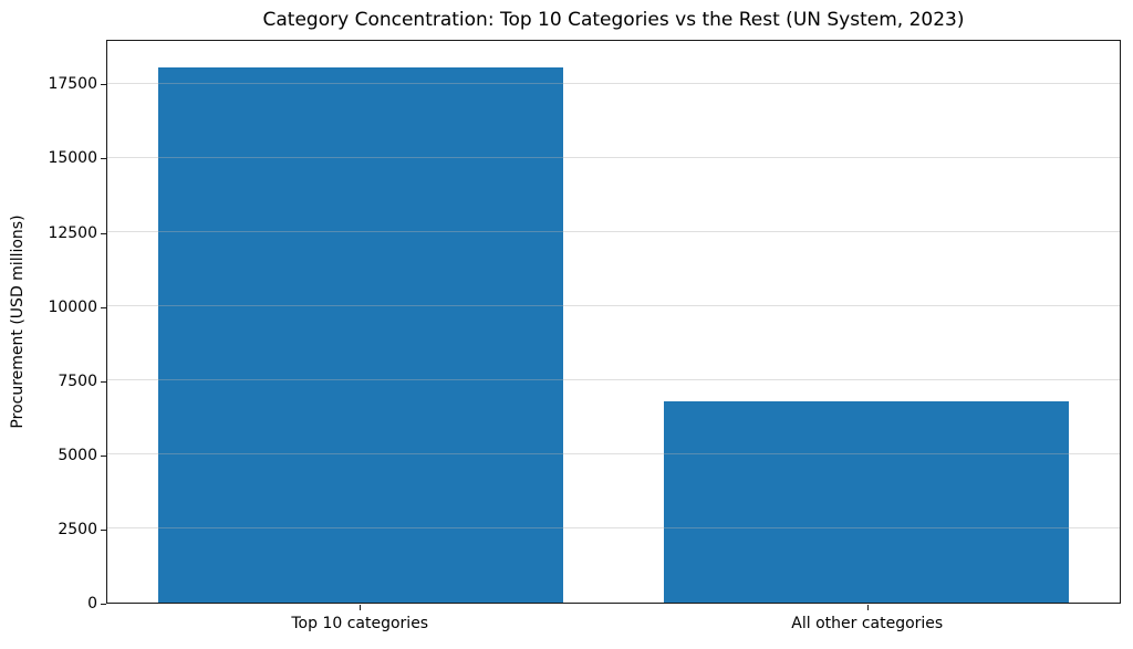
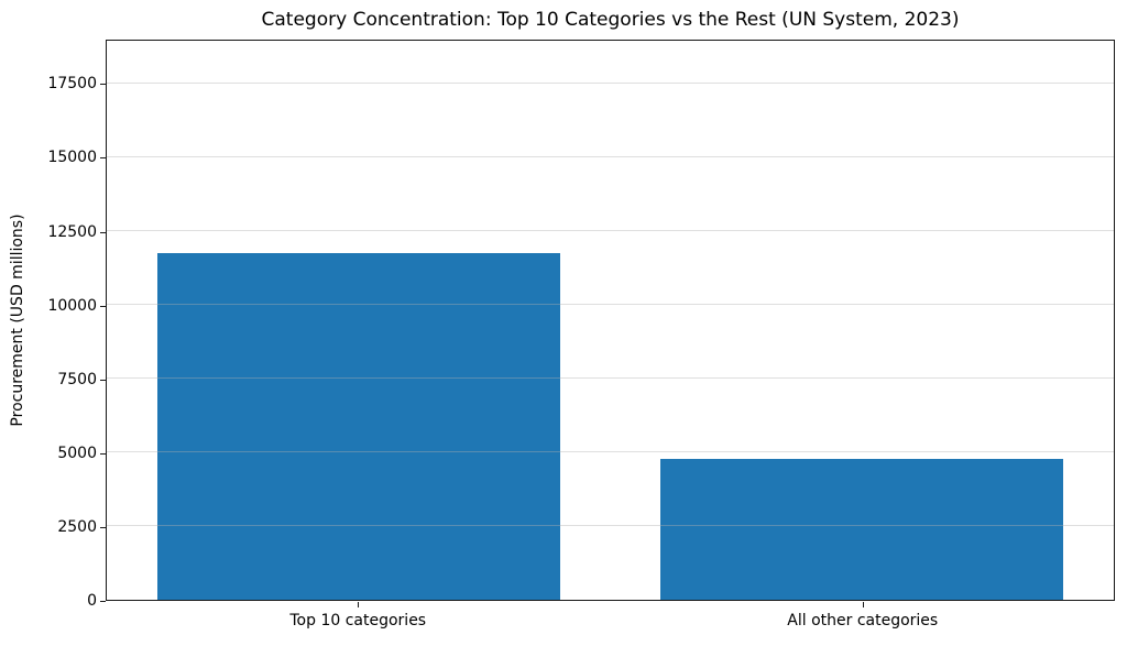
Top 10 categories: 18100 -> 11800
All other categories: 6800 -> 4800
